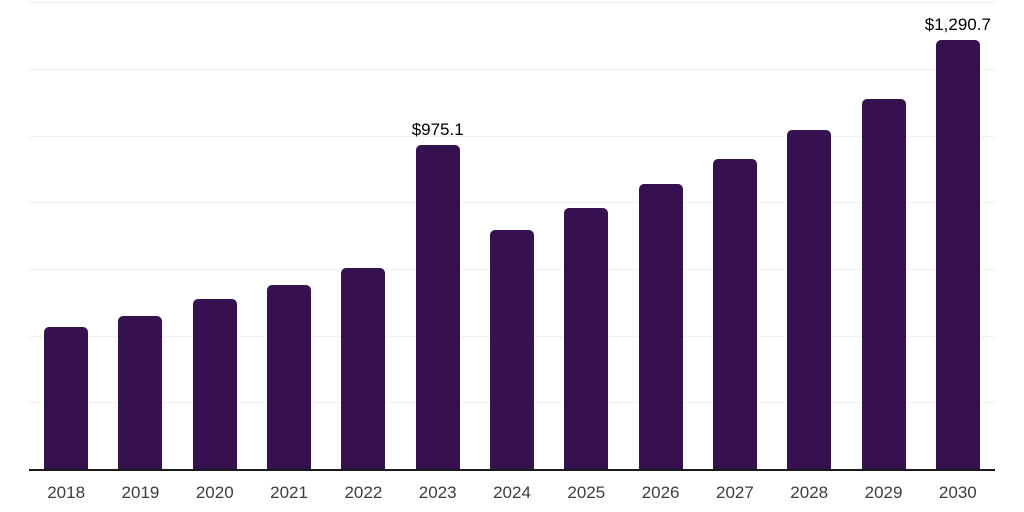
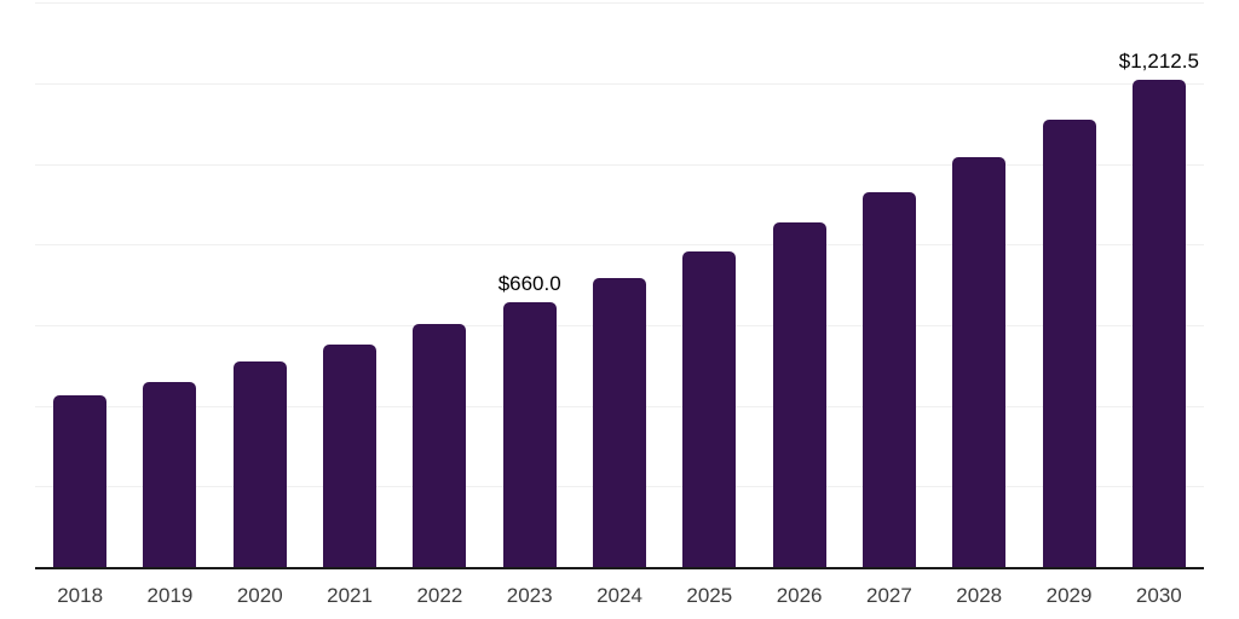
2023: $975.1 -> $660.0
2030: $1,290.7 -> $1,212.5
